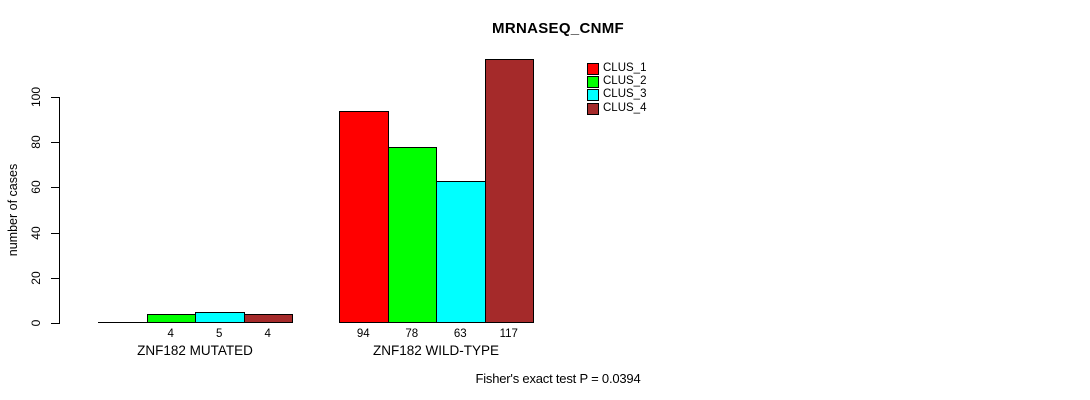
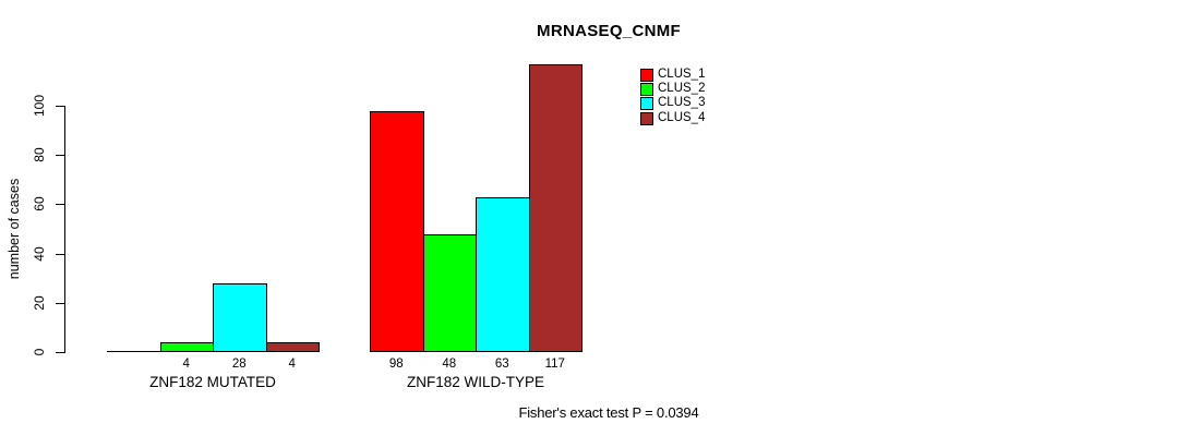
CLUS_3/ZNF182 MUTATED: 5 -> 28
CLUS_1/ZNF182 WILD-TYPE: 94 -> 98
CLUS_2/ZNF182 WILD-TYPE: 78 -> 48
